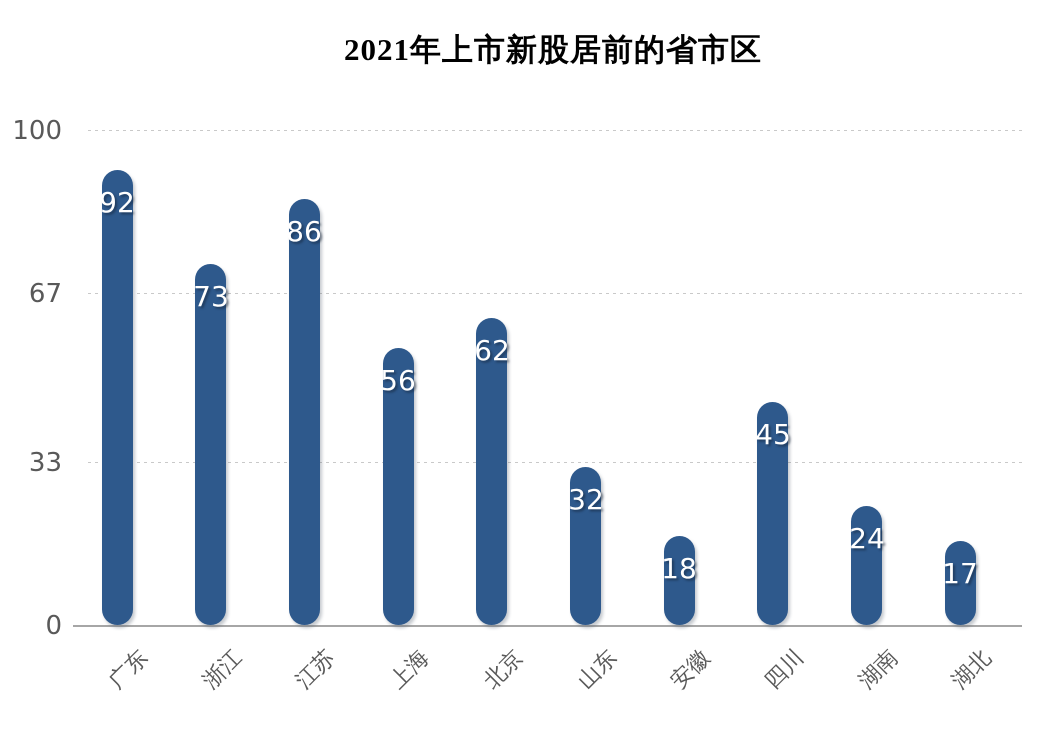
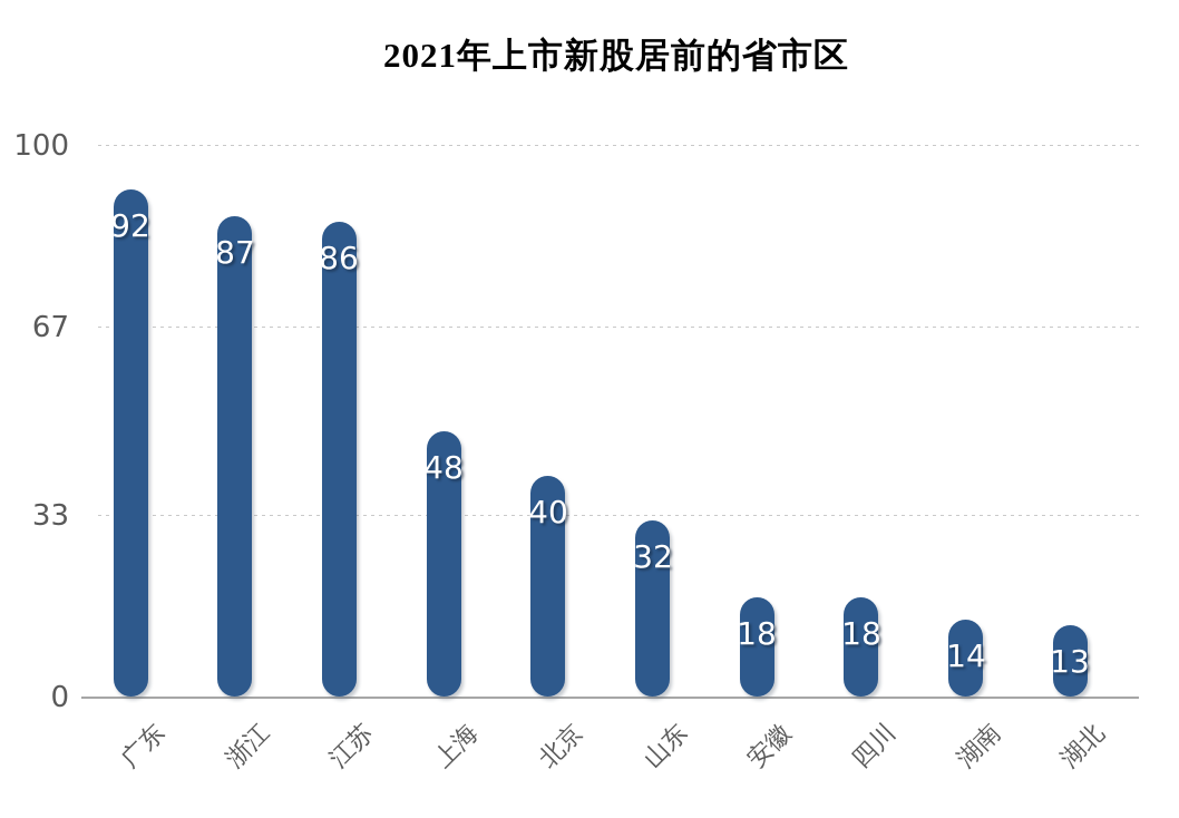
浙江: 73 -> 87
上海: 56 -> 48
北京: 62 -> 40
四川: 45 -> 18
湖南: 24 -> 14
湖北: 17 -> 13
